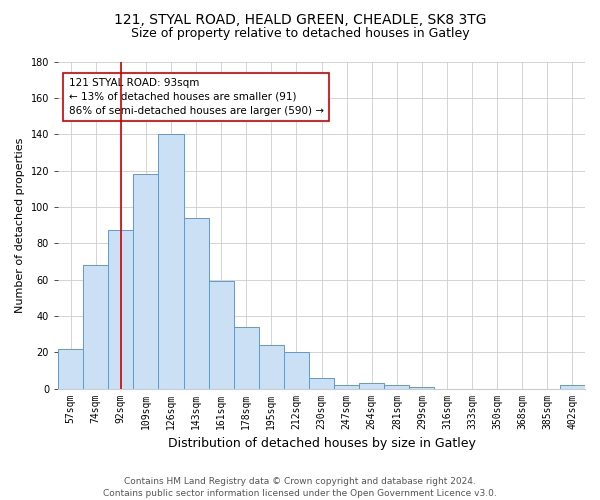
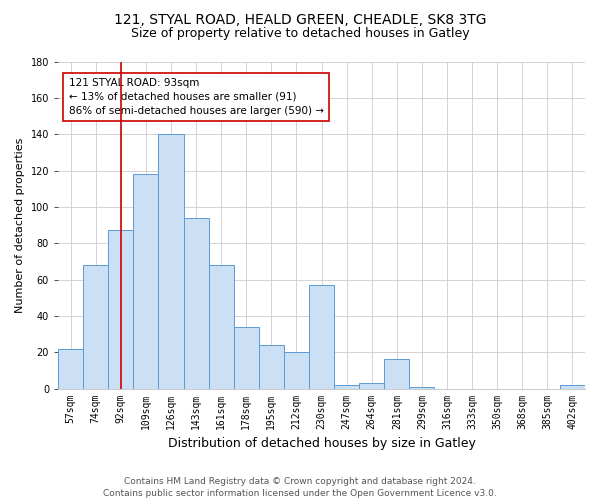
161sqm: 59 -> 68
230sqm: 6 -> 57
281sqm: 2 -> 16
